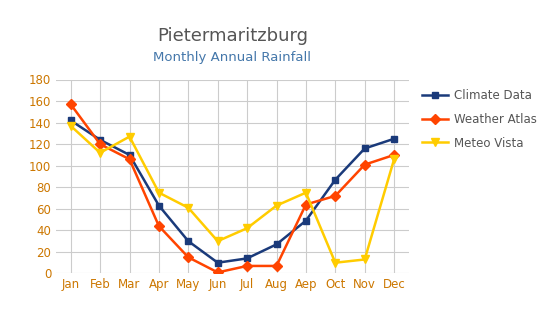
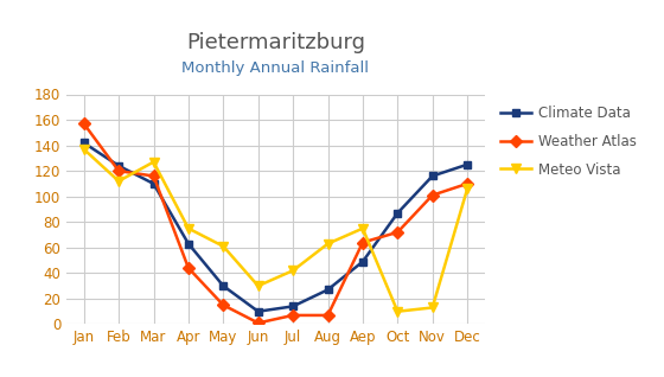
Weather Atlas/Mar: 106 -> 116
